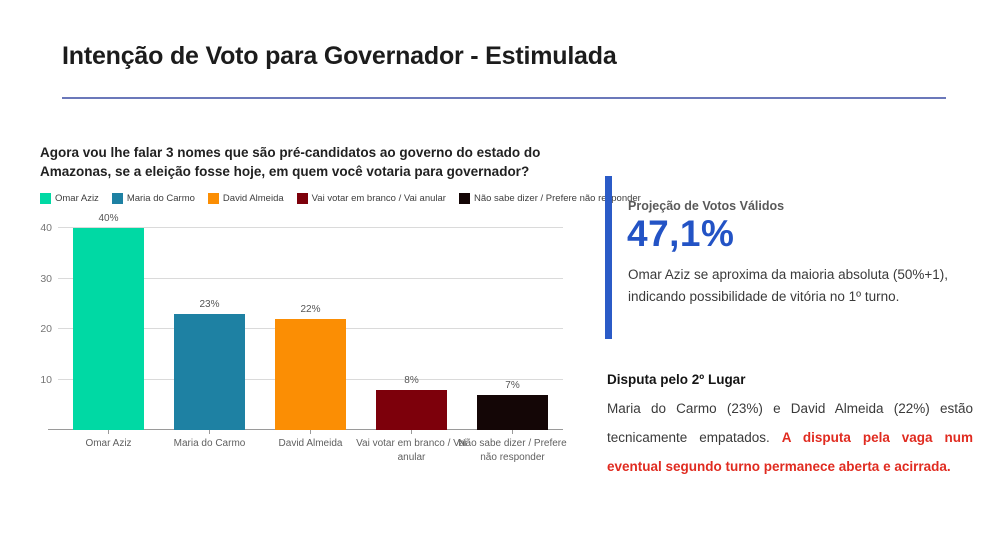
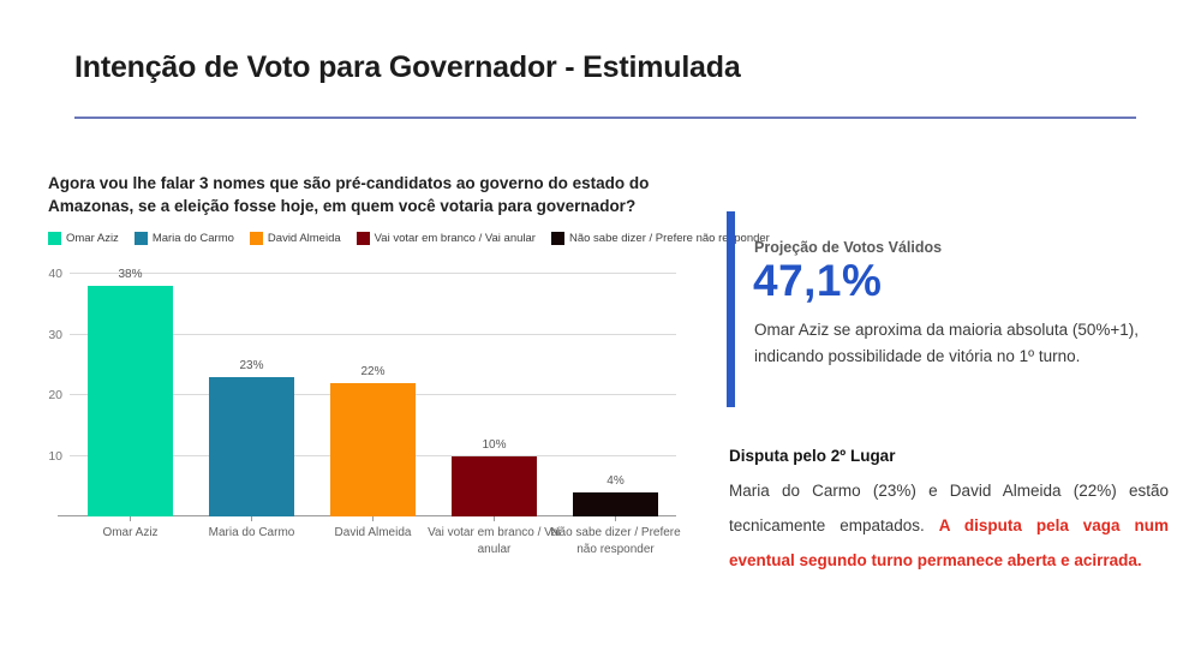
Omar Aziz: 40% -> 38%
Vai votar em branco / Vai anular: 8% -> 10%
Não sabe dizer / Prefere não responder: 7% -> 4%
